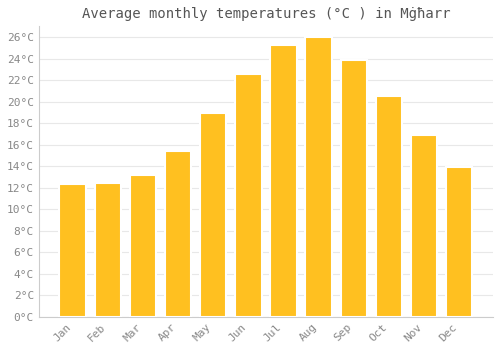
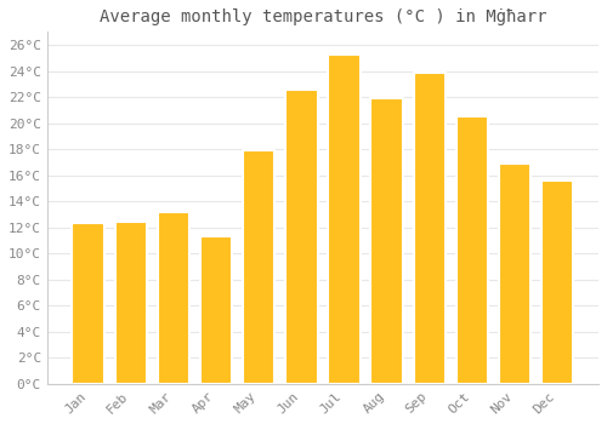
Apr: 15.4°C -> 11.3°C
May: 18.9°C -> 17.9°C
Aug: 26.0°C -> 21.9°C
Dec: 13.9°C -> 15.6°C
